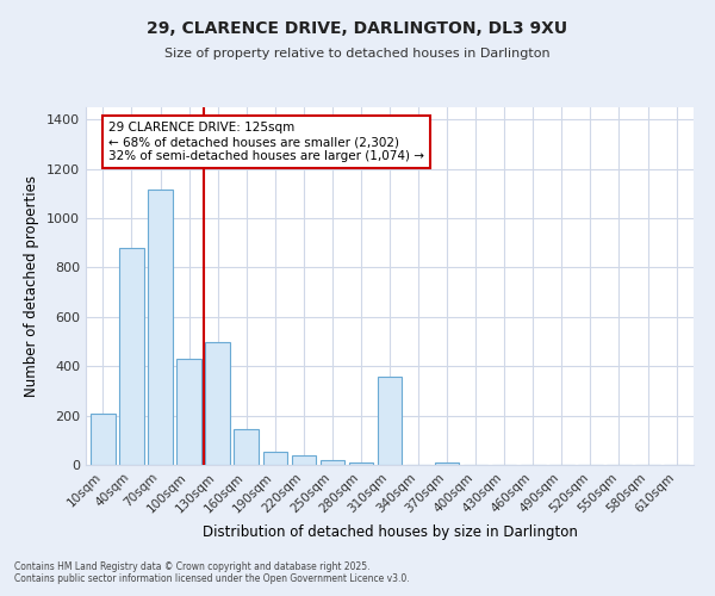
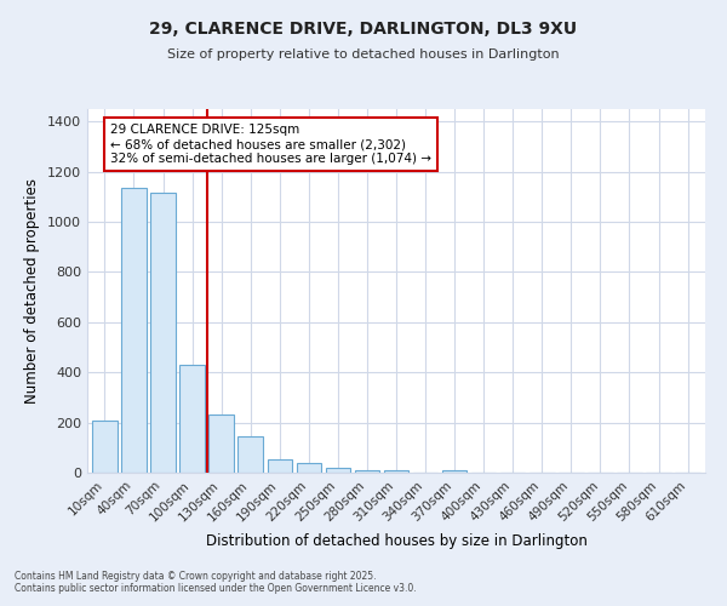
40sqm: 880 -> 1135
130sqm: 500 -> 232
310sqm: 360 -> 10
